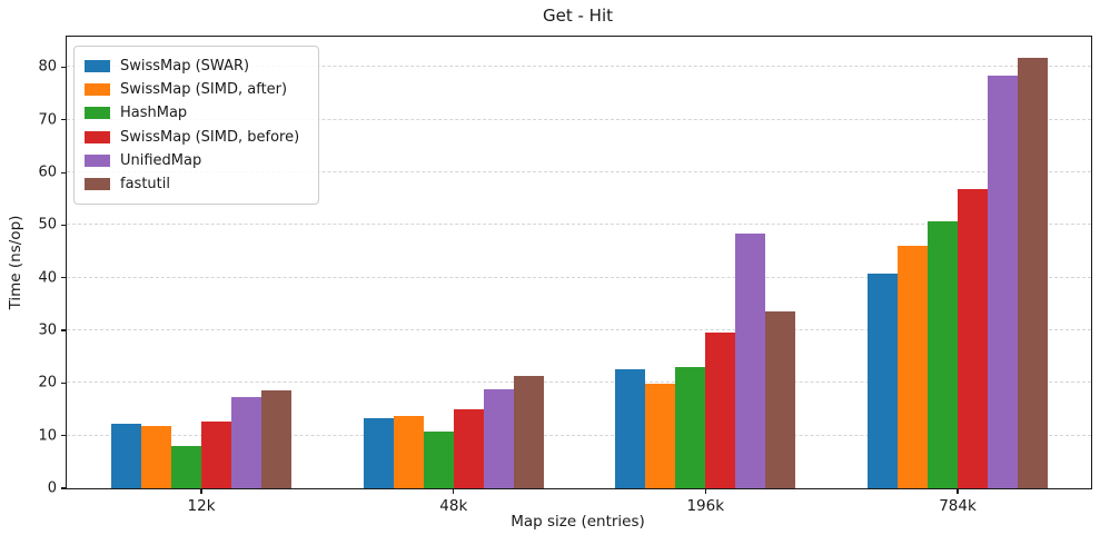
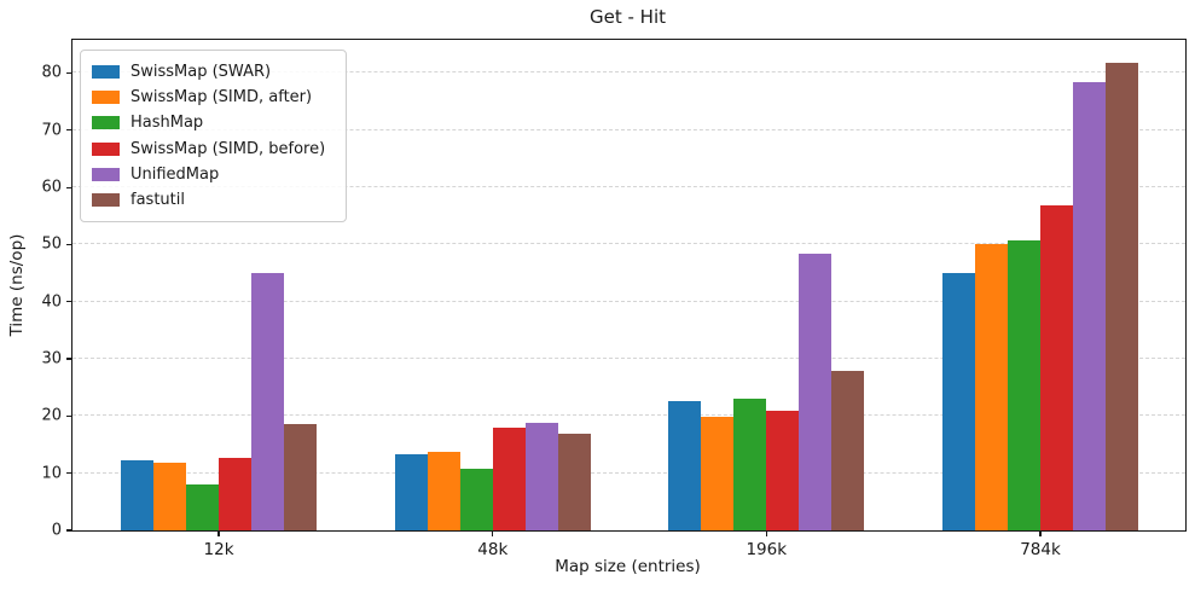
UnifiedMap/12k: 17 -> 45
SwissMap (SIMD, before)/48k: 15 -> 18
fastutil/48k: 21 -> 17
SwissMap (SIMD, before)/196k: 30 -> 21
fastutil/196k: 34 -> 28
SwissMap (SWAR)/784k: 41 -> 45
SwissMap (SIMD, after)/784k: 46 -> 50
